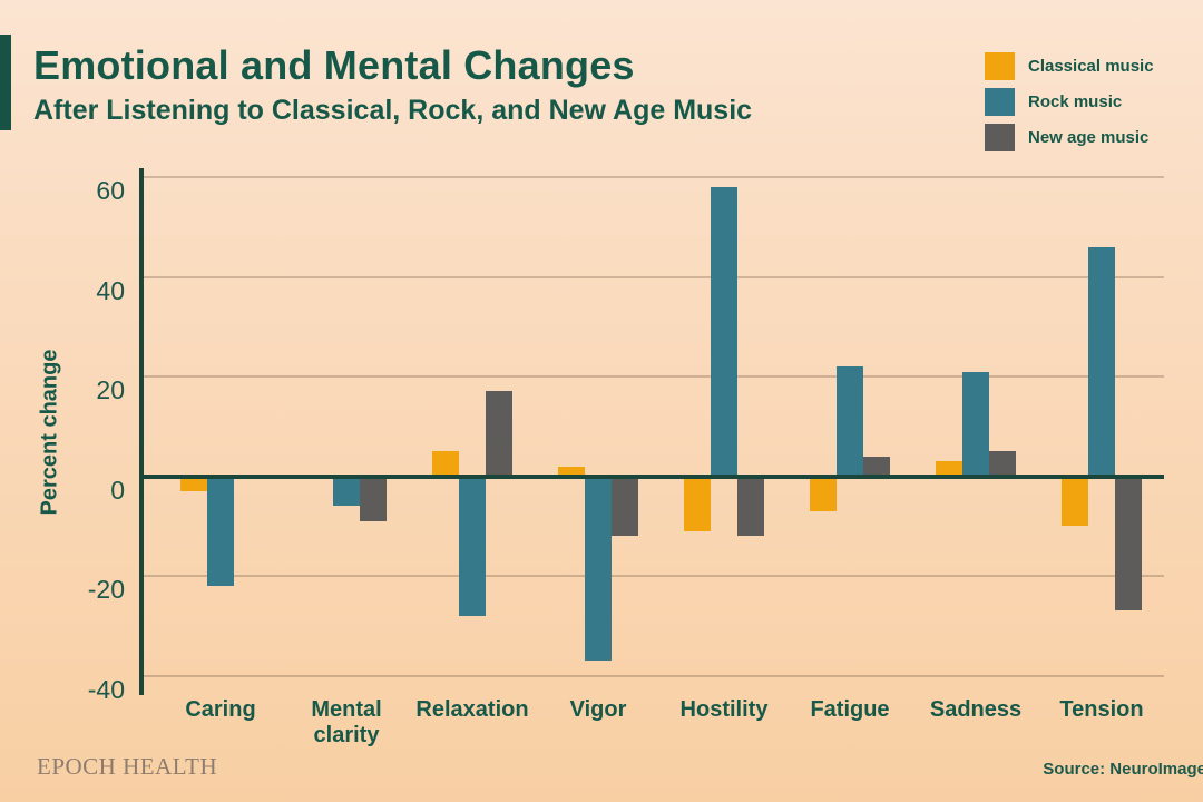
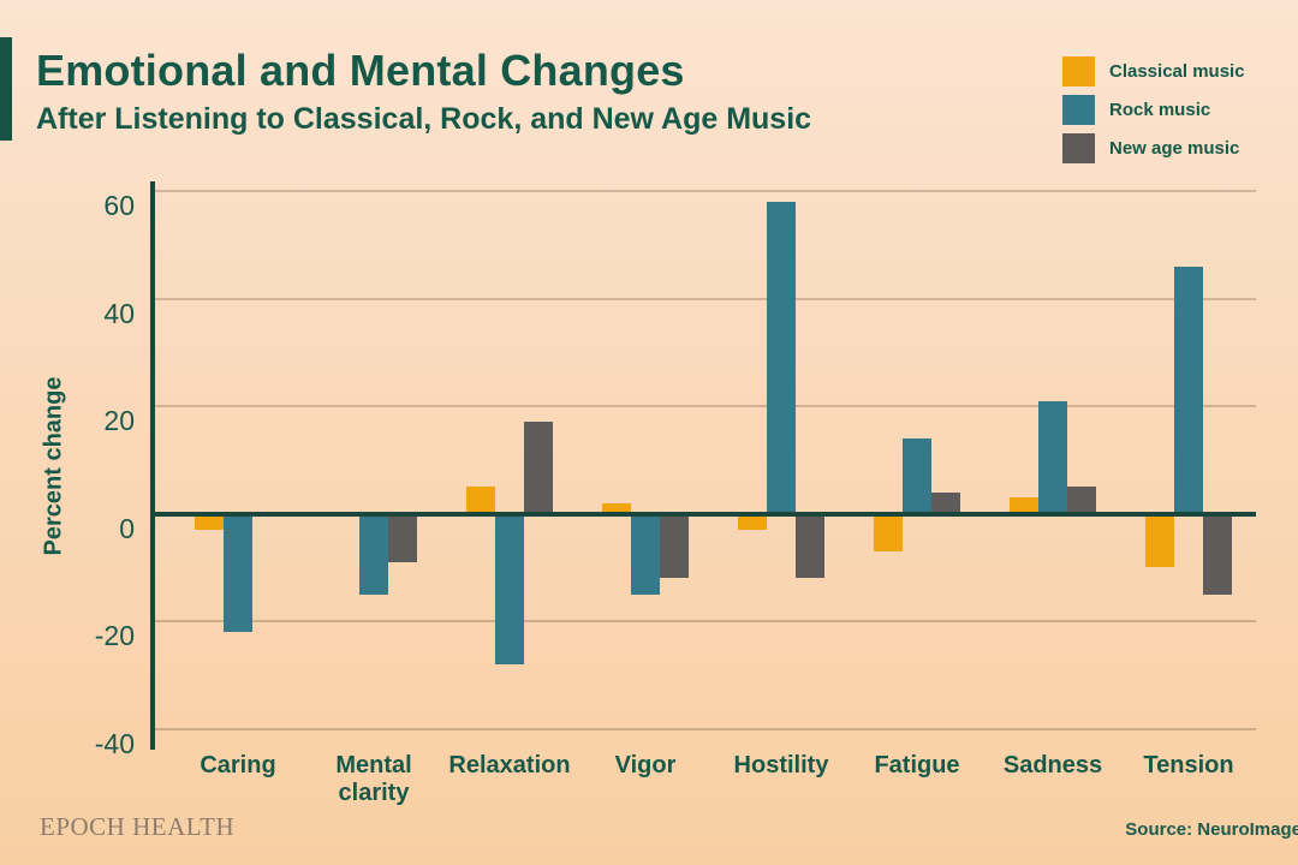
Rock music/Mental clarity: -6 -> -15
Rock music/Vigor: -37 -> -15
Classical music/Hostility: -11 -> -3
Rock music/Fatigue: 22 -> 14
New age music/Tension: -27 -> -15
